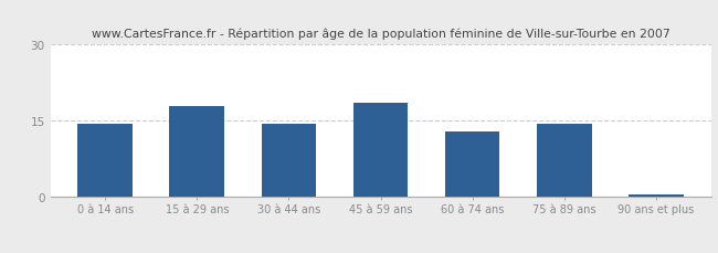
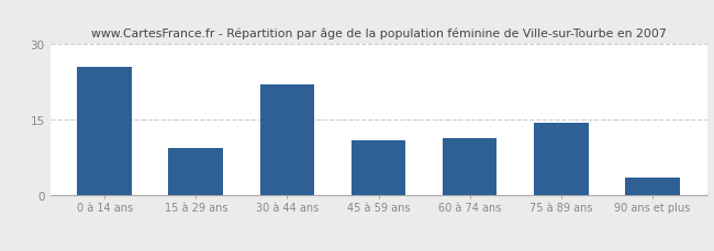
0 à 14 ans: 14.5 -> 25.5
15 à 29 ans: 18.0 -> 9.5
30 à 44 ans: 14.5 -> 22.0
45 à 59 ans: 18.5 -> 11.0
60 à 74 ans: 13.0 -> 11.5
90 ans et plus: 0.5 -> 3.5
